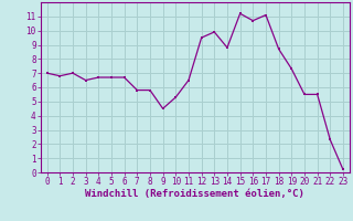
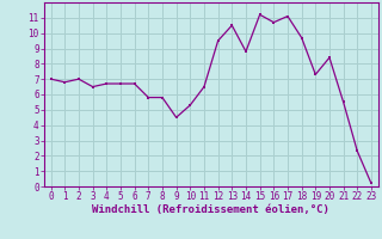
13: 9.9 -> 10.5
18: 8.7 -> 9.7
20: 5.5 -> 8.4
